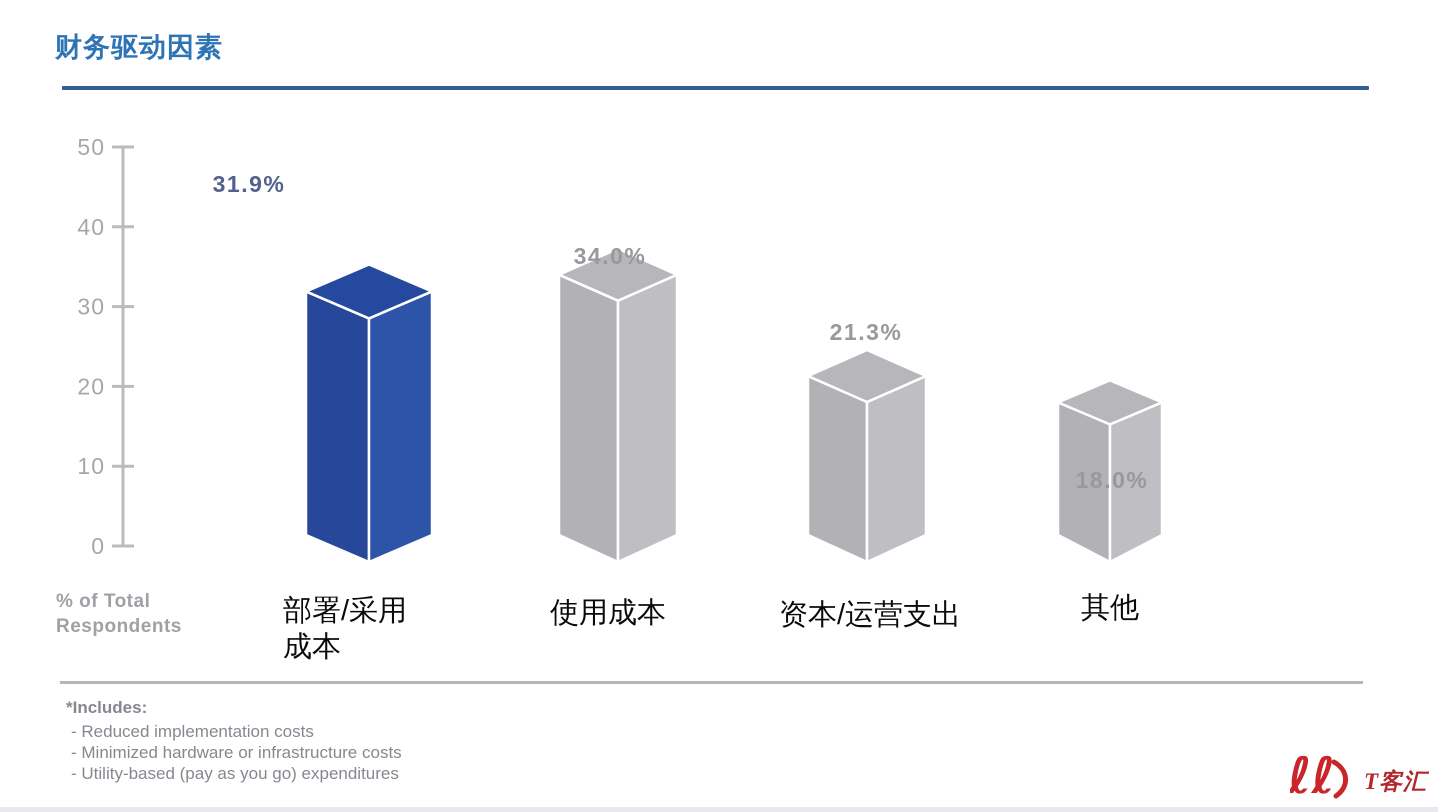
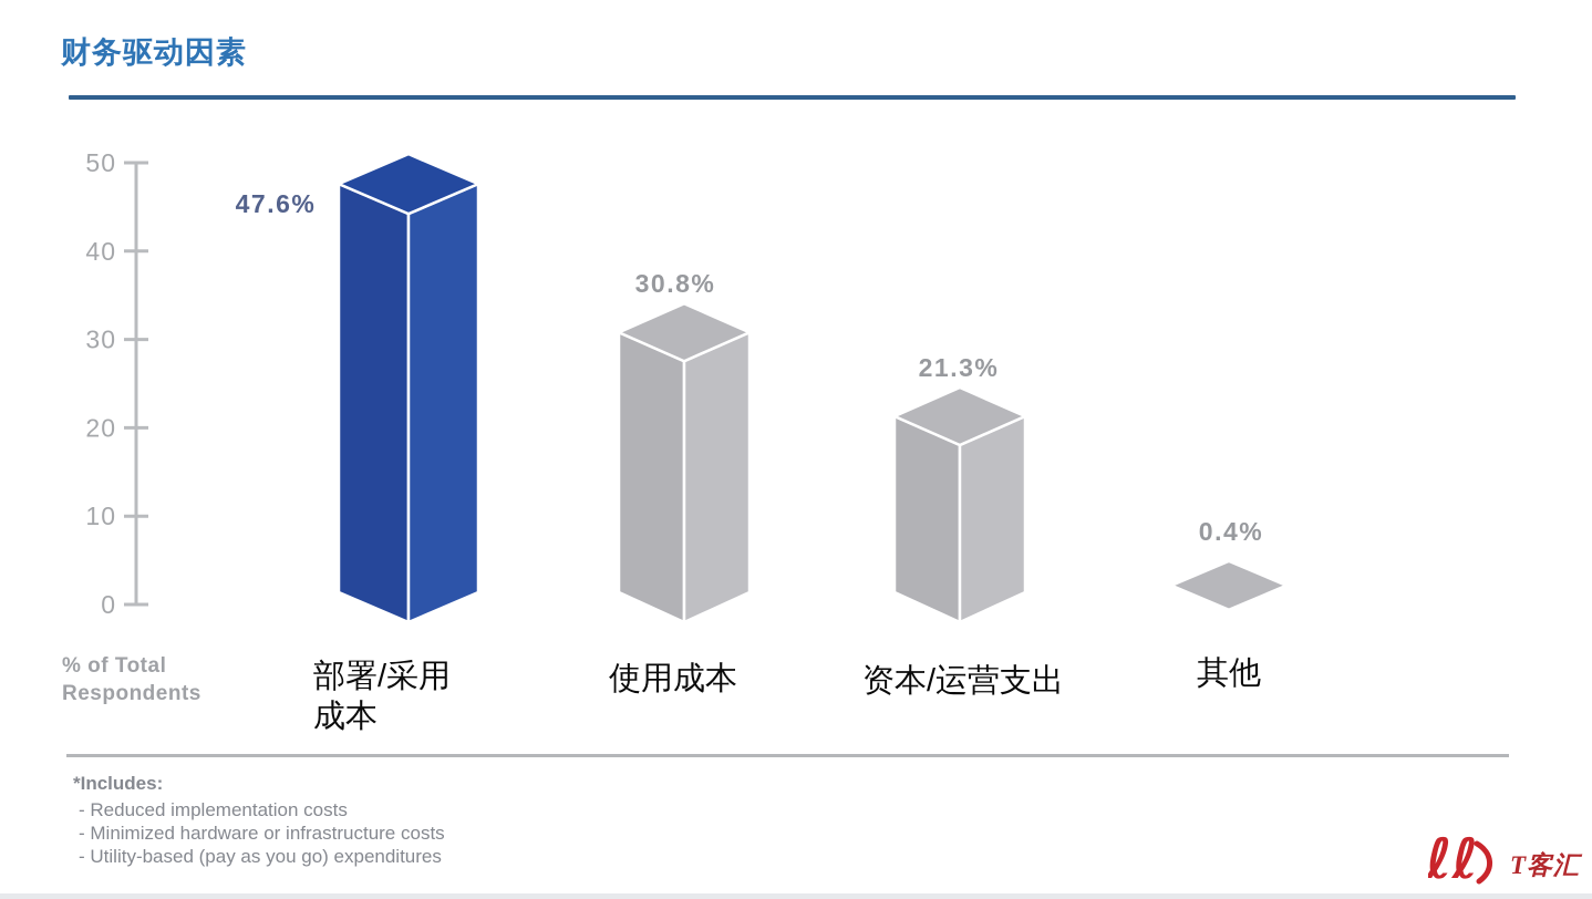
部署/采用成本: 31.9% -> 47.6%
使用成本: 34.0% -> 30.8%
其他: 18.0% -> 0.4%
